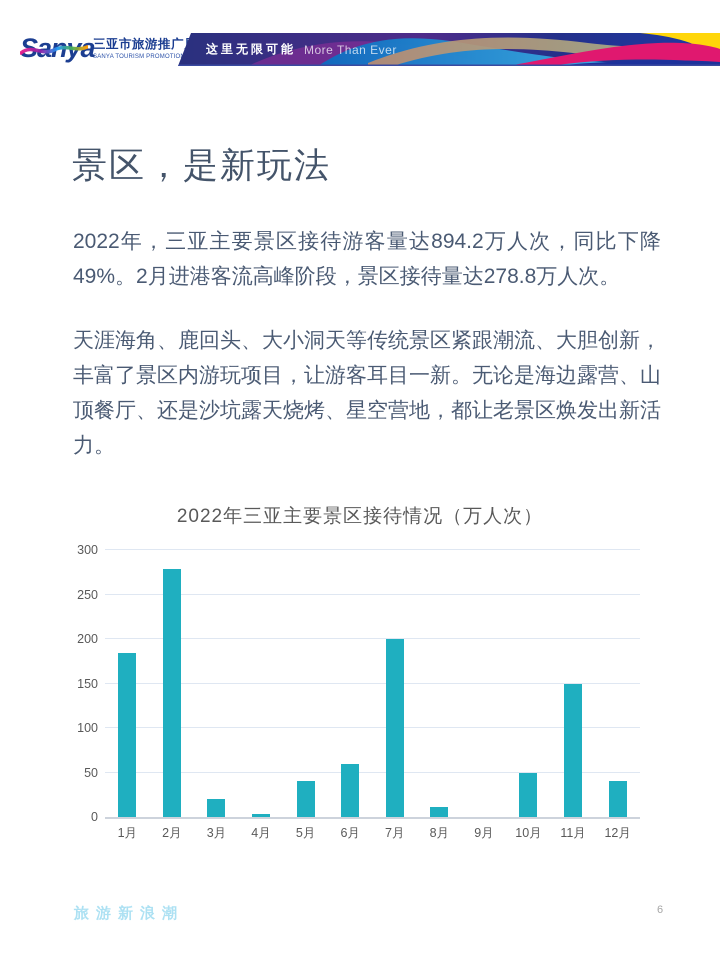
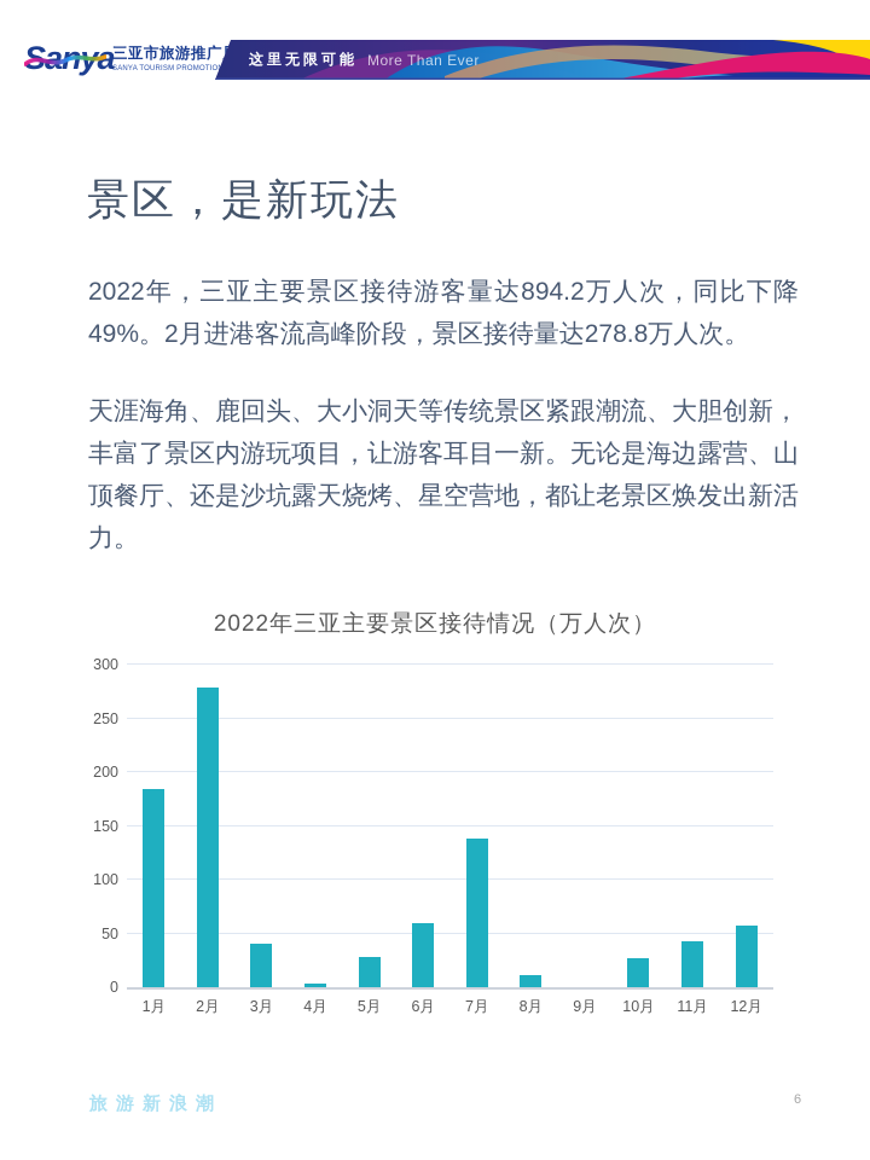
3月: 20 -> 40
5月: 40 -> 30
7月: 200 -> 140
10月: 50 -> 30
11月: 150 -> 40
12月: 40 -> 60
